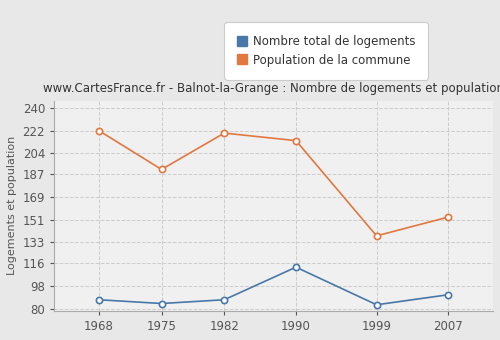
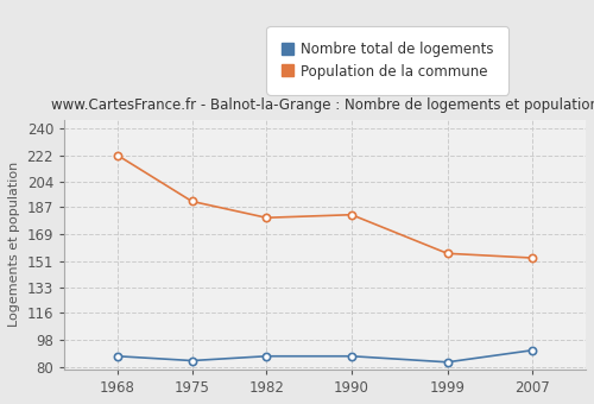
Population de la commune/1982: 220 -> 180
Nombre total de logements/1990: 113 -> 87
Population de la commune/1990: 214 -> 182
Population de la commune/1999: 138 -> 156
